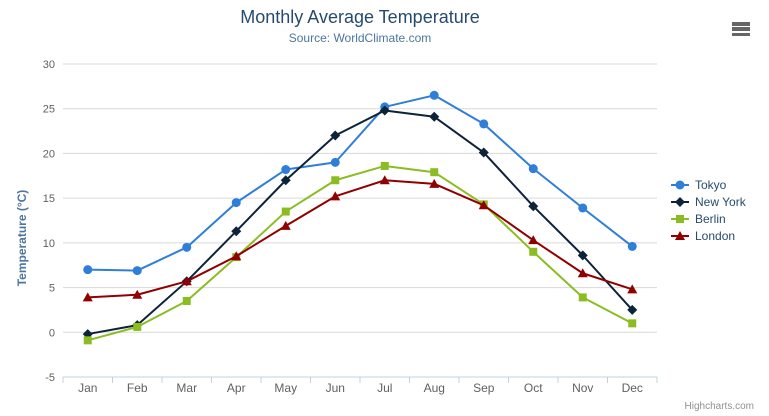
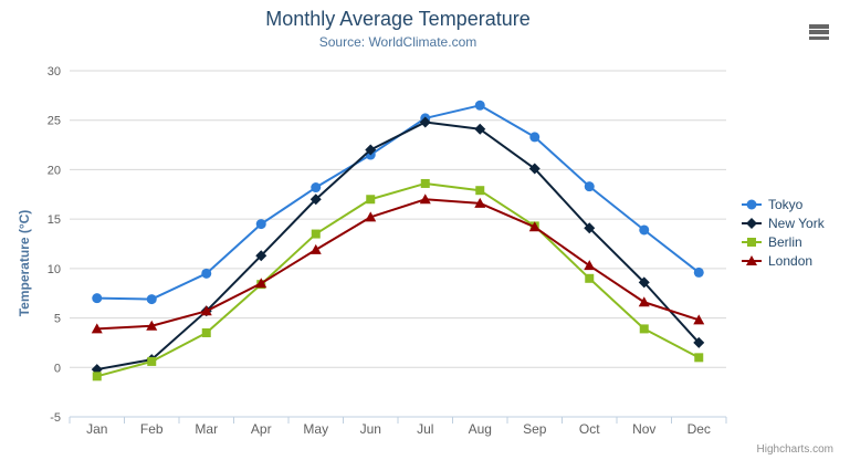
Tokyo/Jun: 19 -> 22
